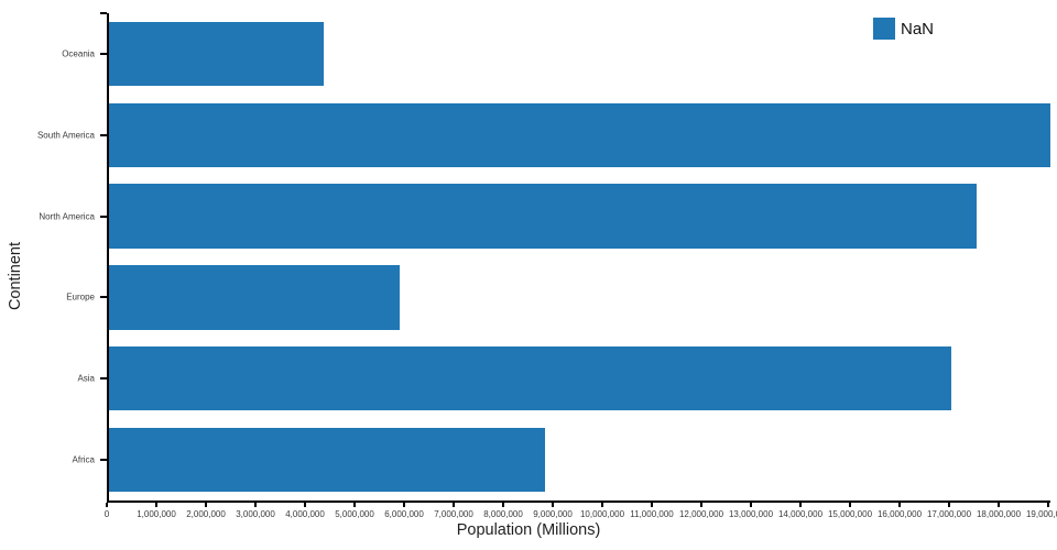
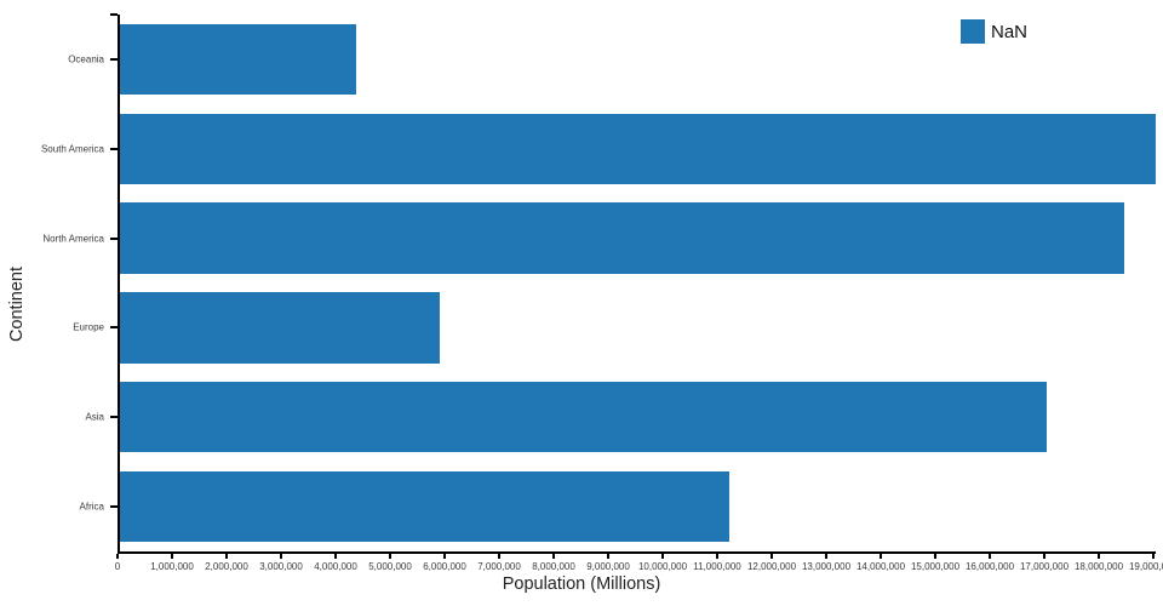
North America: 17500000 -> 18400000
Africa: 8800000 -> 11200000
